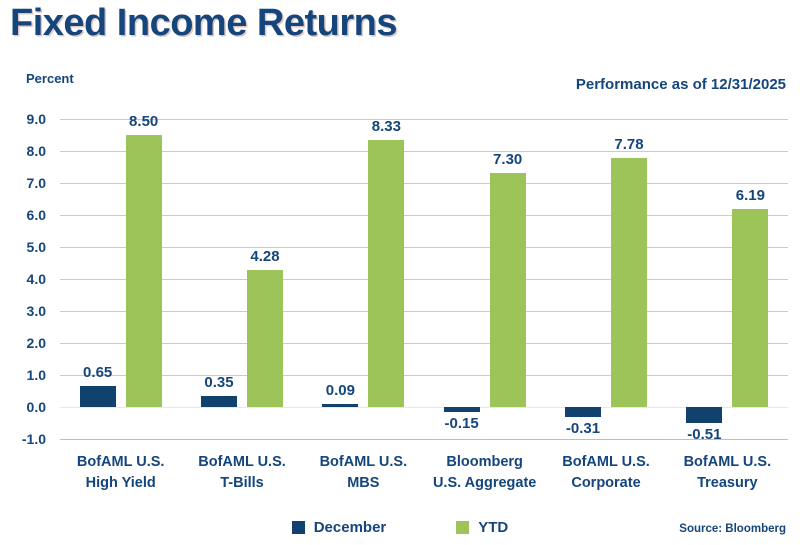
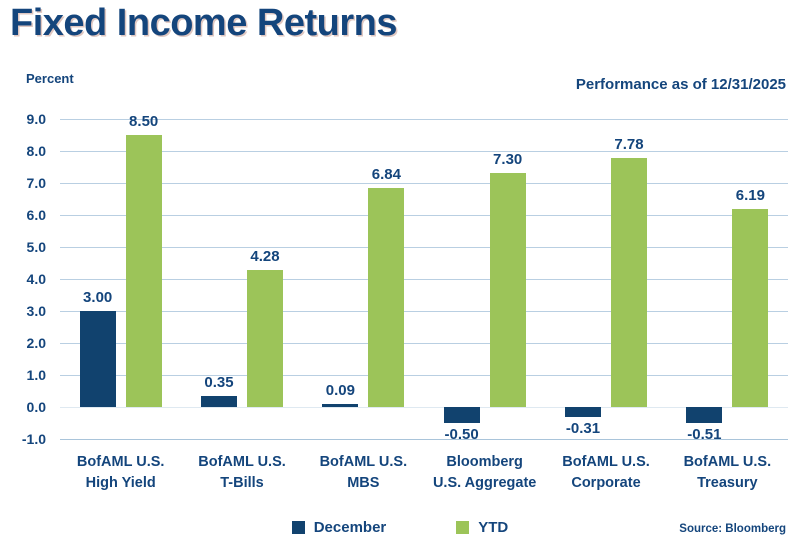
December/BofAML U.S. High Yield: 0.65 -> 3.00
YTD/BofAML U.S. MBS: 8.33 -> 6.84
December/Bloomberg U.S. Aggregate: -0.15 -> -0.50
